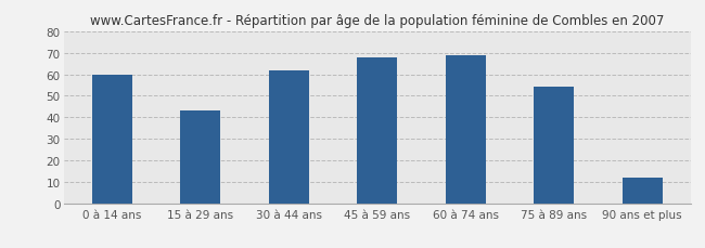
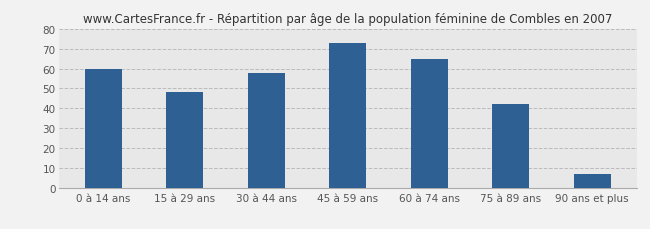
15 à 29 ans: 43 -> 48
30 à 44 ans: 62 -> 58
45 à 59 ans: 68 -> 73
60 à 74 ans: 69 -> 65
75 à 89 ans: 54 -> 42
90 ans et plus: 12 -> 7
